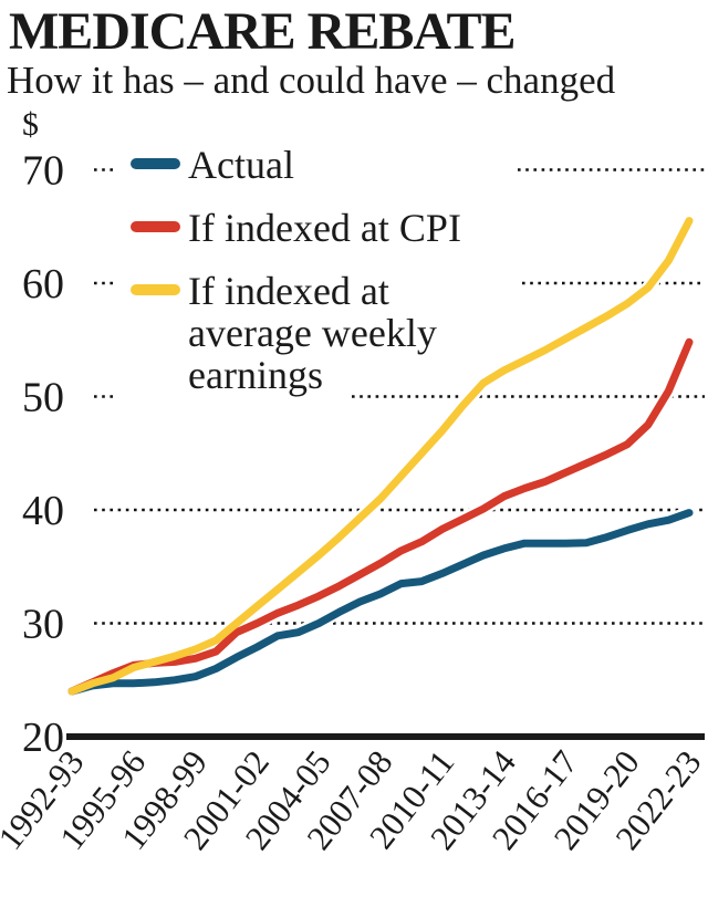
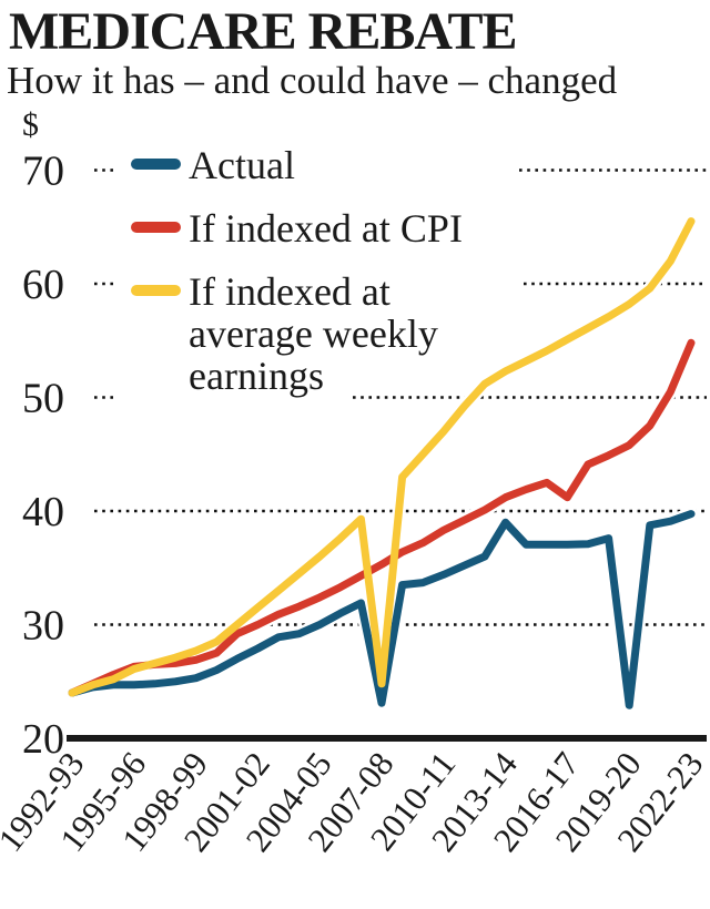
Actual/2007-08: 32.6 -> 23.1
If indexed at average weekly earnings/2007-08: 41.0 -> 24.8
Actual/2013-14: 36.6 -> 39.0
If indexed at CPI/2016-17: 43.3 -> 41.2
Actual/2019-20: 38.2 -> 22.9
